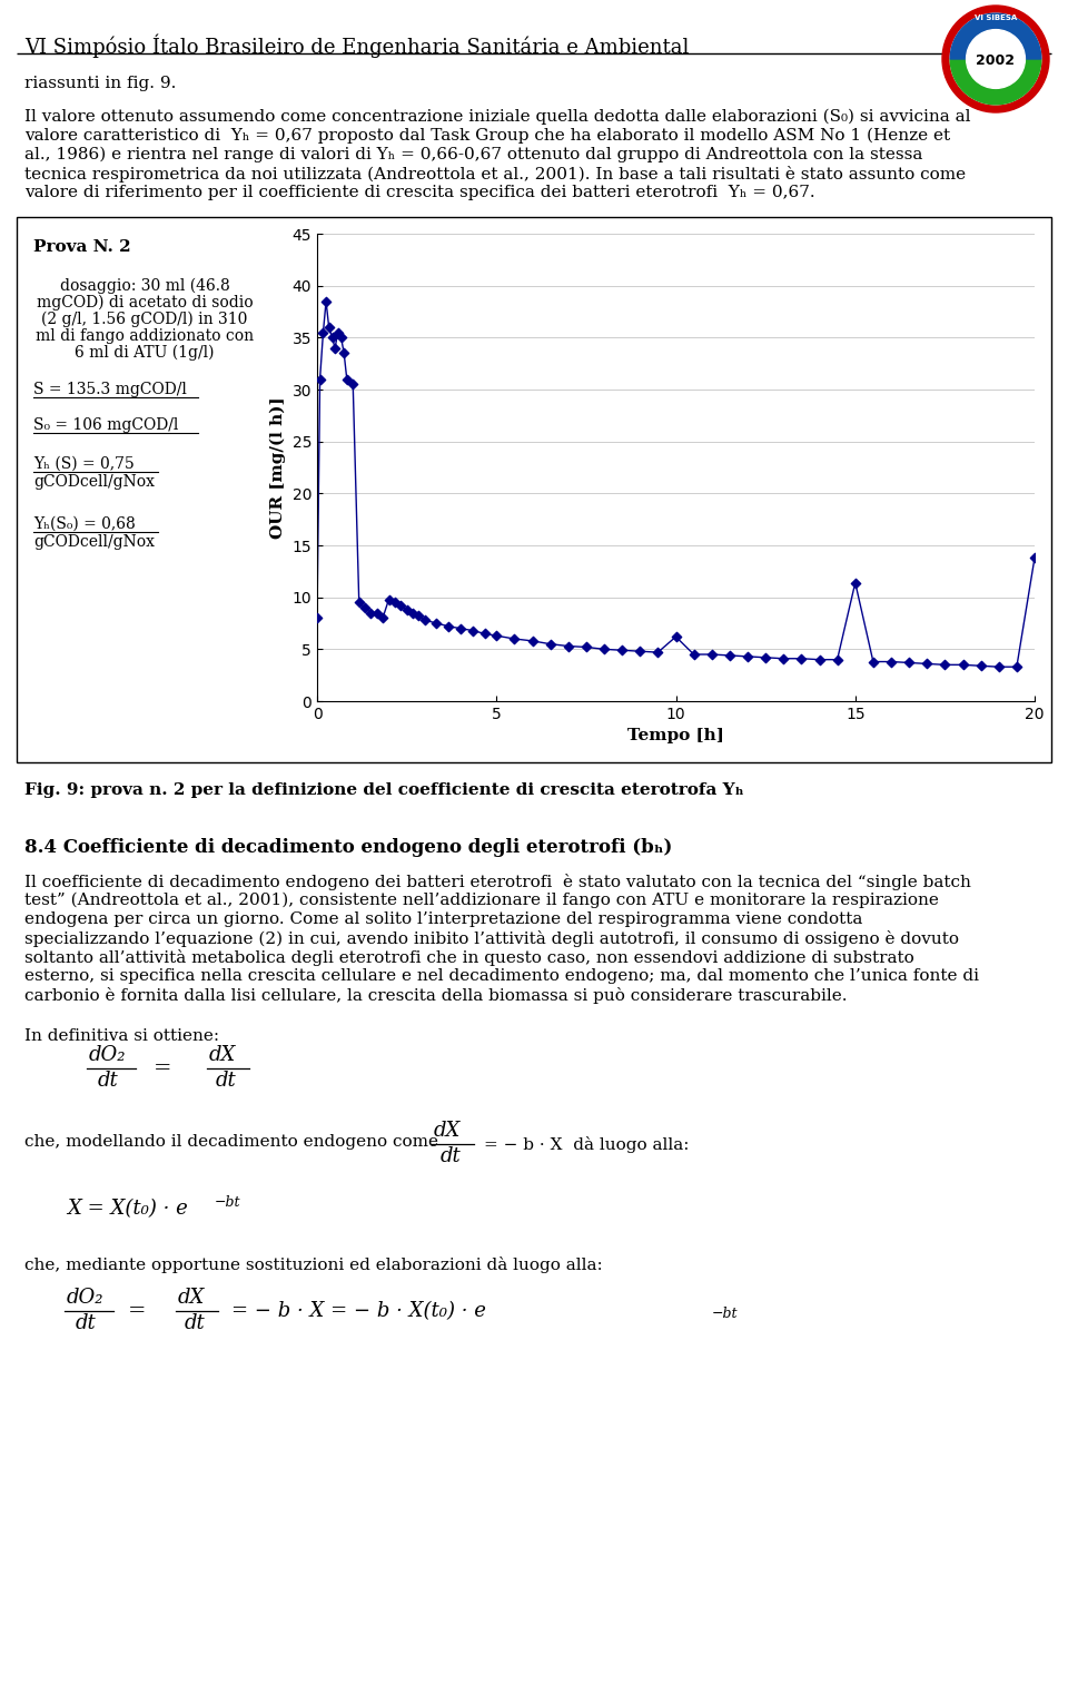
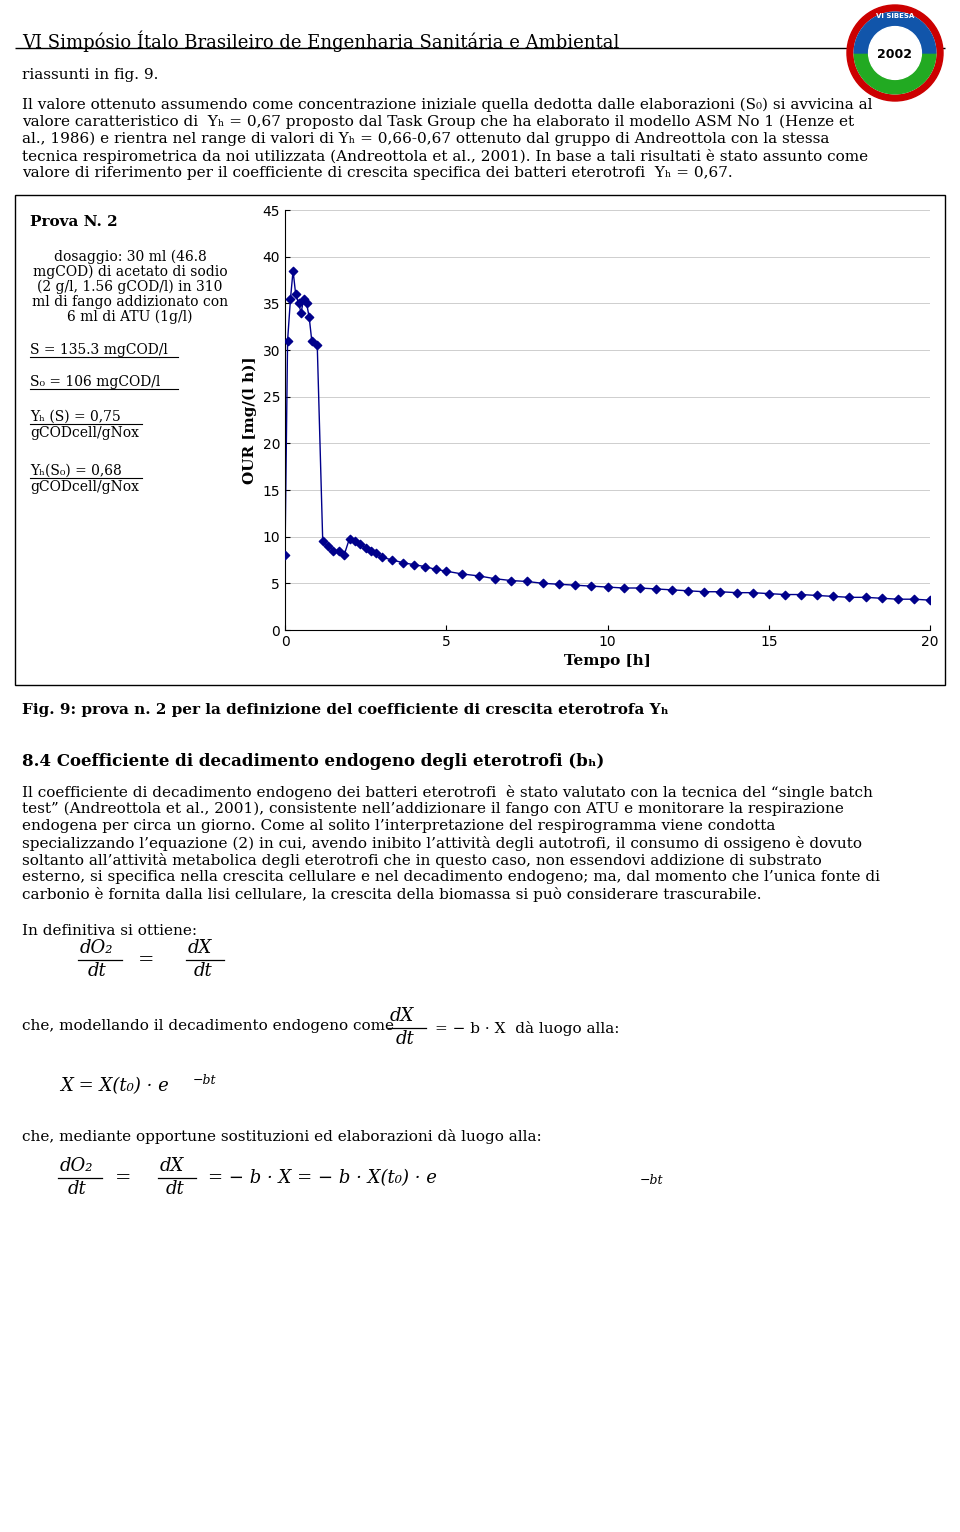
10: 6.2 -> 4.6
15: 11.4 -> 3.9
20: 13.8 -> 3.2
